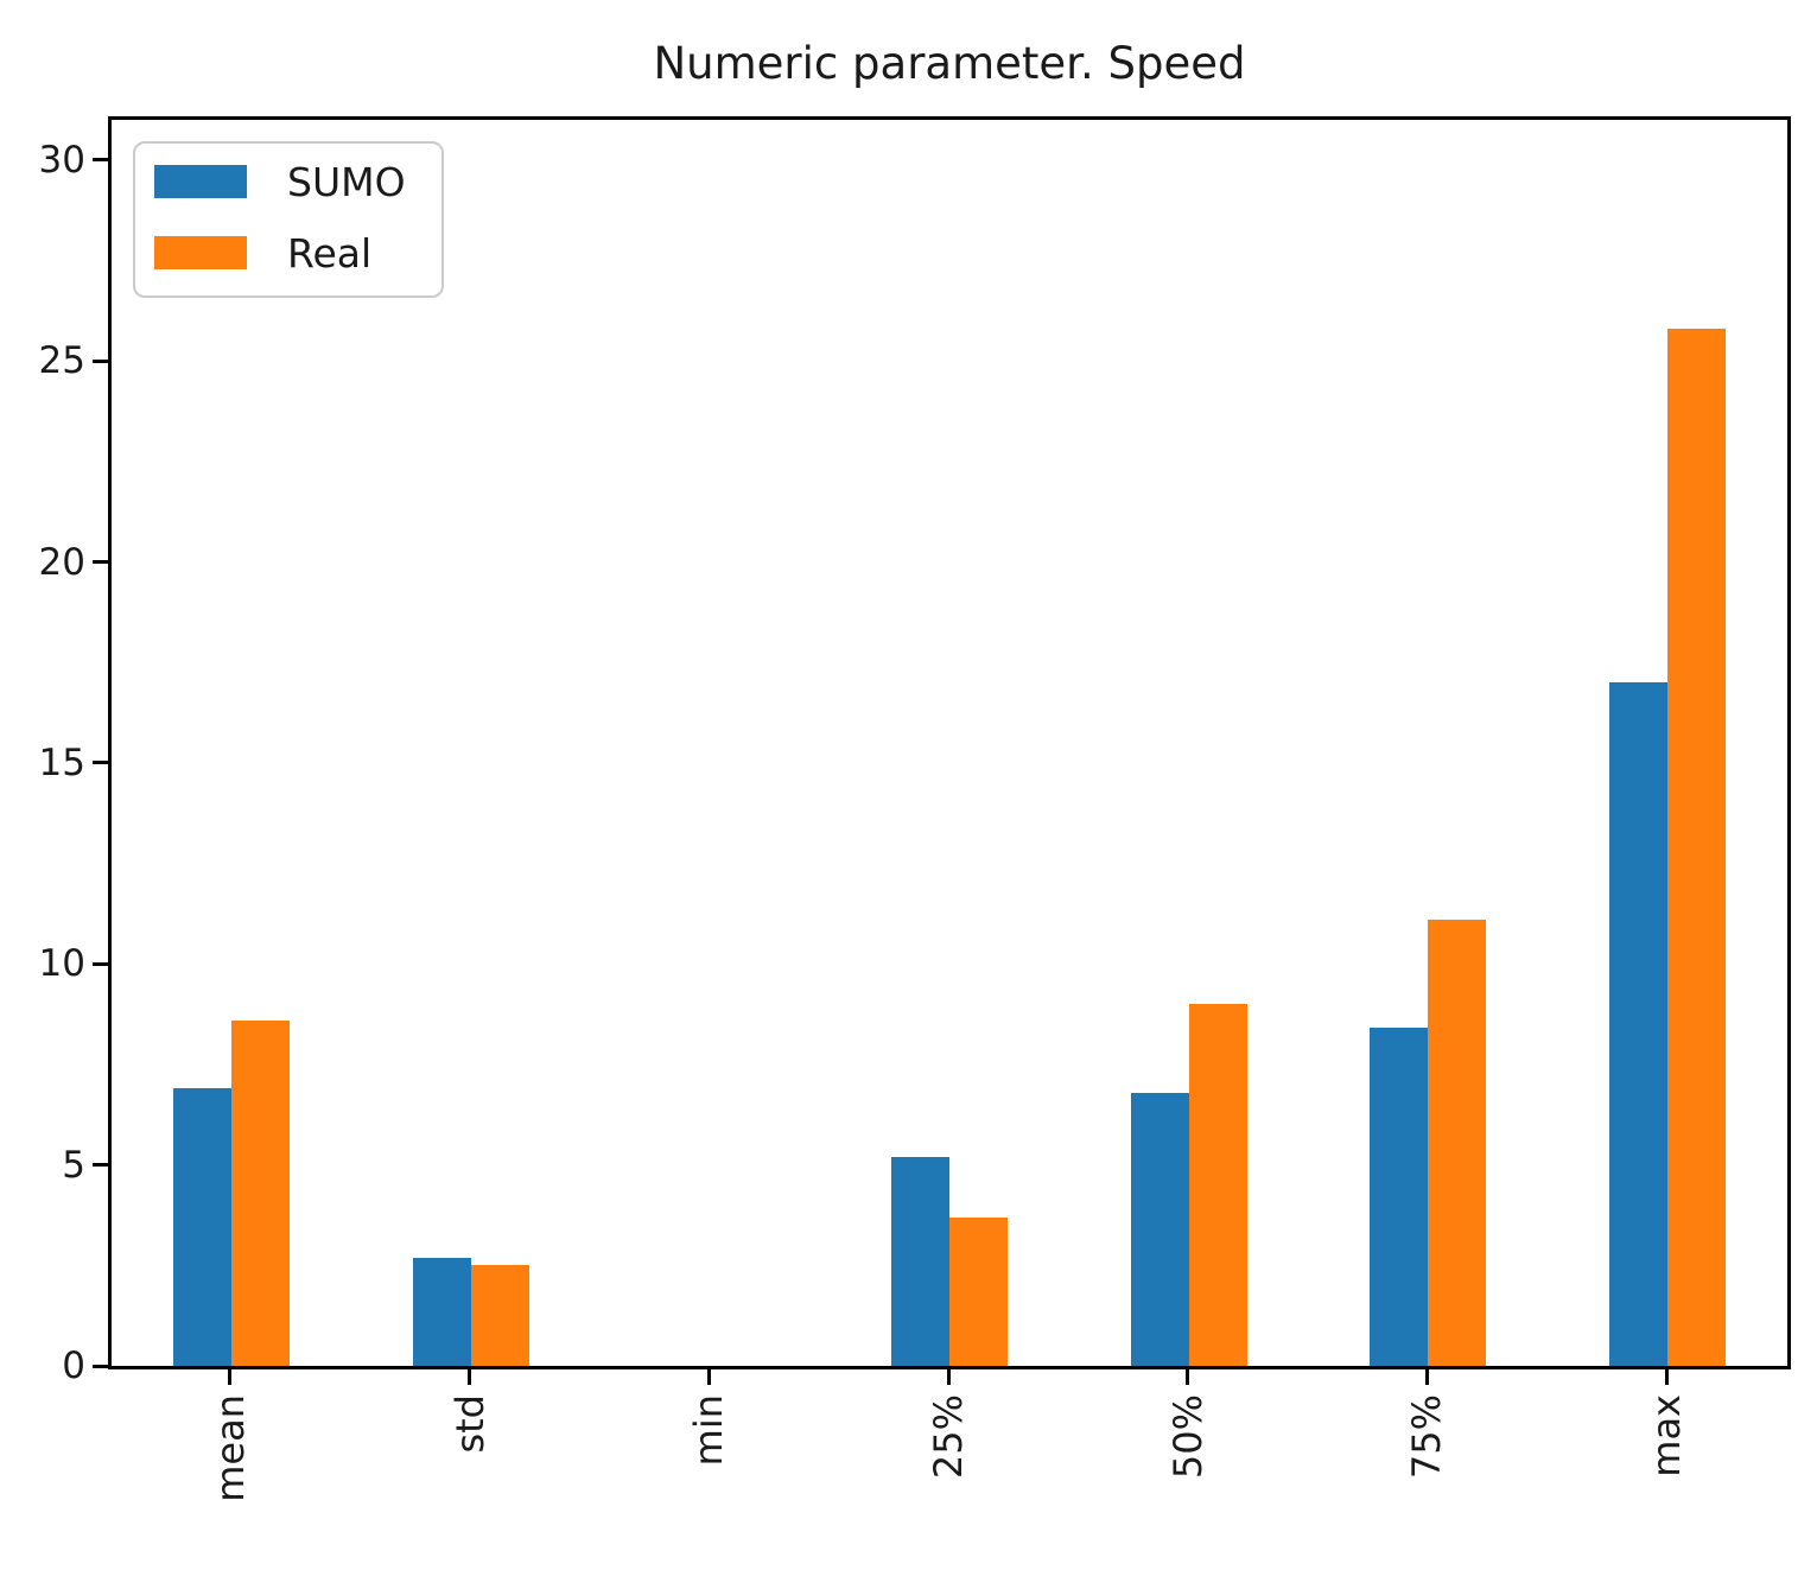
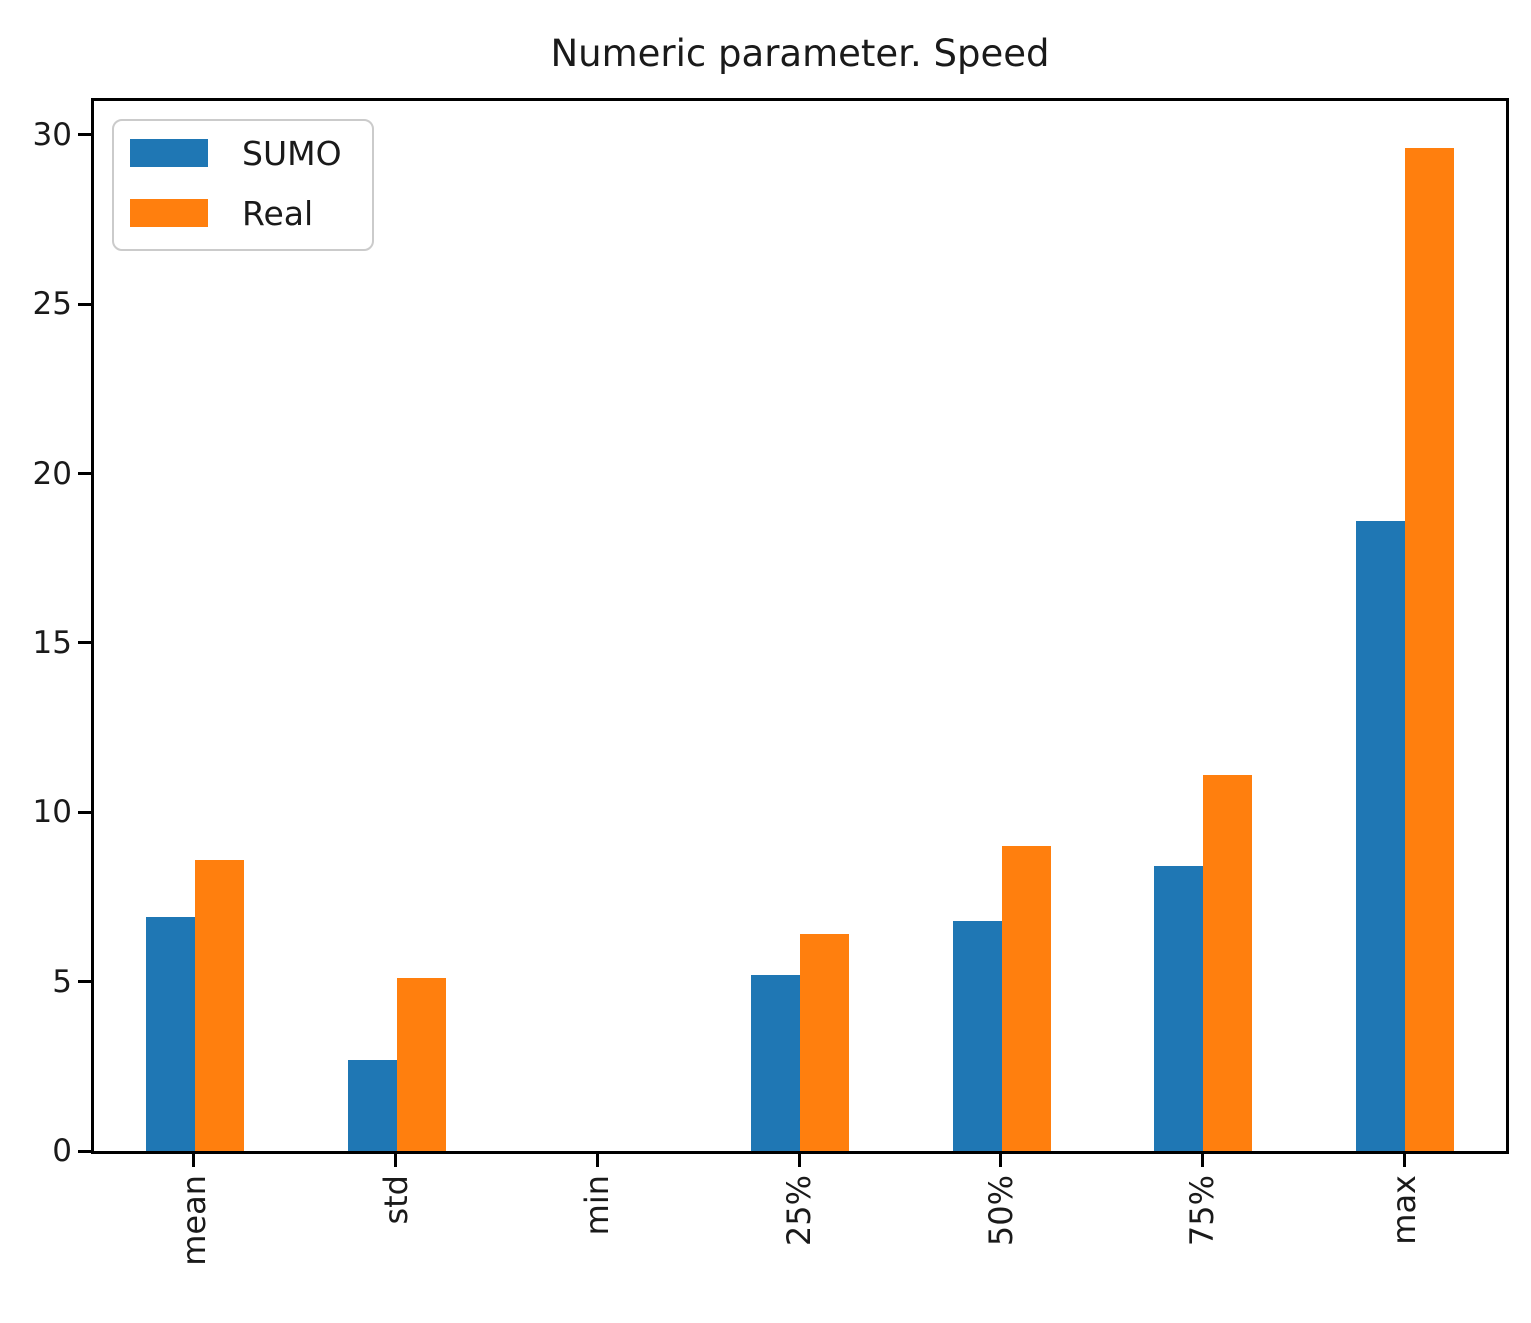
Real/std: 2.5 -> 5.1
Real/25%: 3.7 -> 6.4
SUMO/max: 17.0 -> 18.6
Real/max: 25.8 -> 29.6
